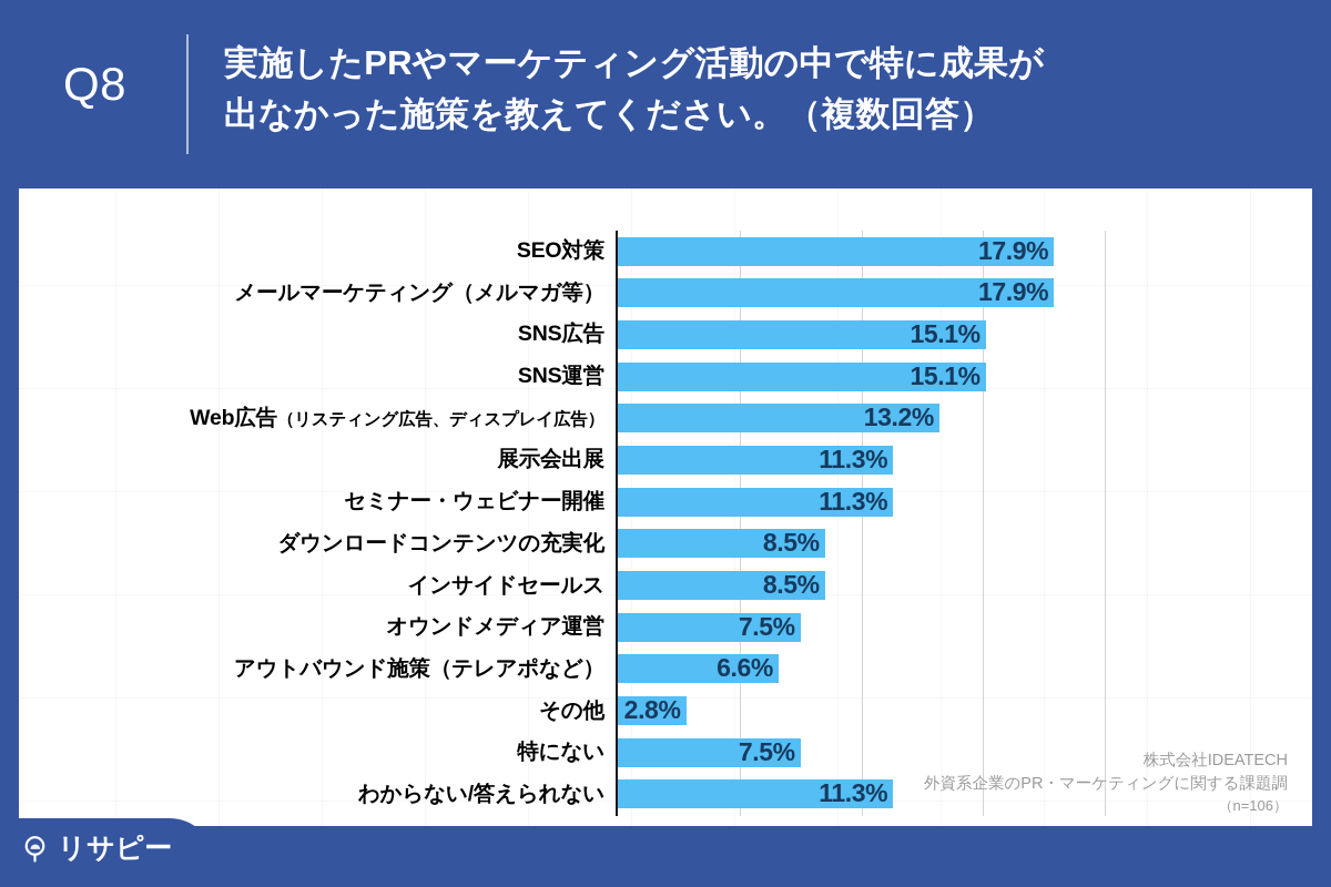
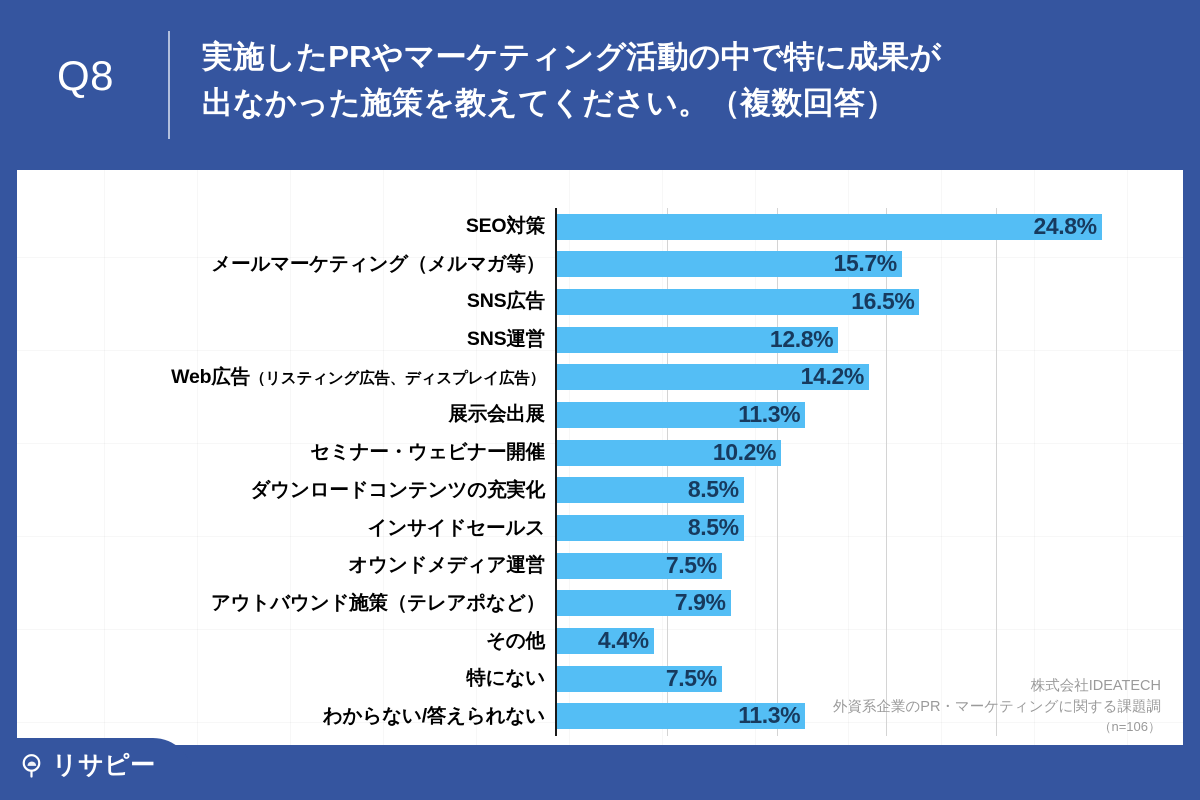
SEO対策: 17.9% -> 24.8%
メールマーケティング（メルマガ等）: 17.9% -> 15.7%
SNS広告: 15.1% -> 16.5%
SNS運営: 15.1% -> 12.8%
Web広告（リスティング広告、ディスプレイ広告）: 13.2% -> 14.2%
セミナー・ウェビナー開催: 11.3% -> 10.2%
アウトバウンド施策（テレアポなど）: 6.6% -> 7.9%
その他: 2.8% -> 4.4%
